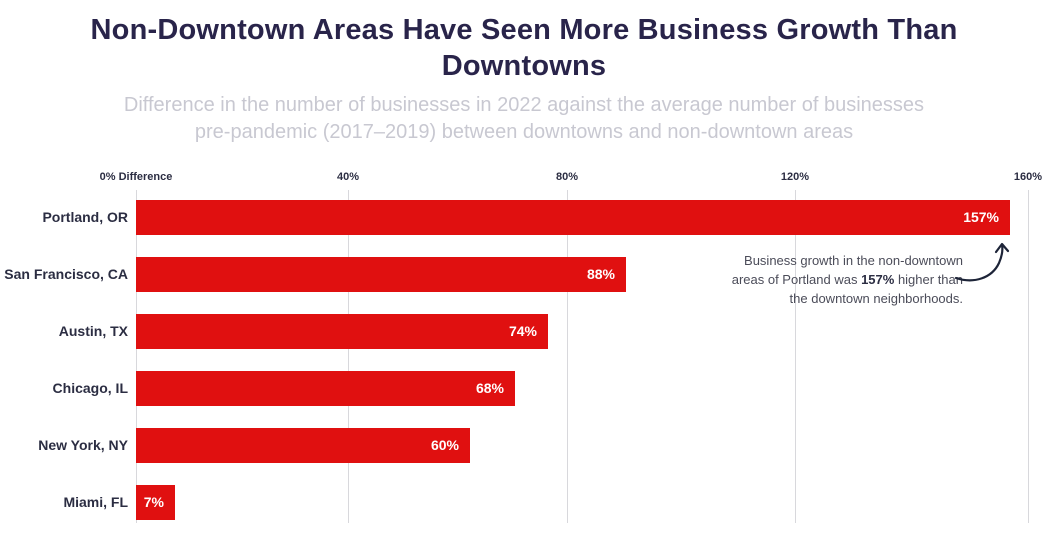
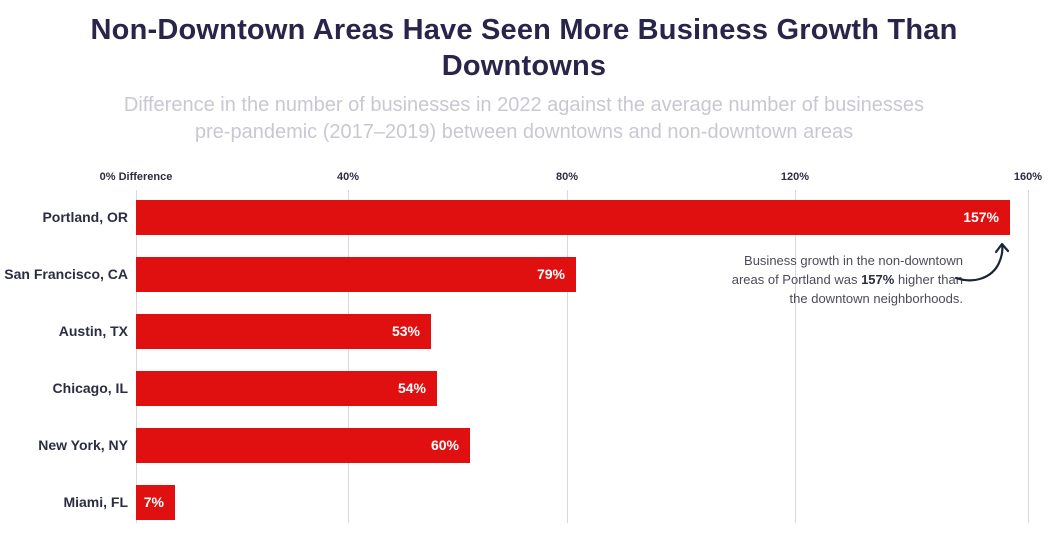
San Francisco, CA: 88% -> 79%
Austin, TX: 74% -> 53%
Chicago, IL: 68% -> 54%
